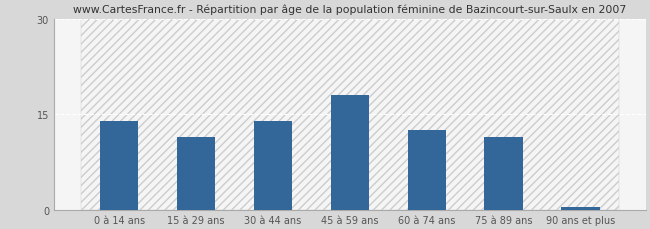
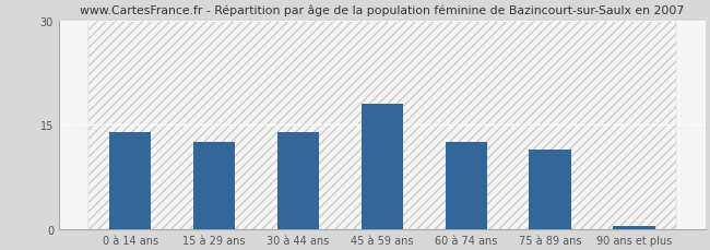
15 à 29 ans: 11.4 -> 12.5
